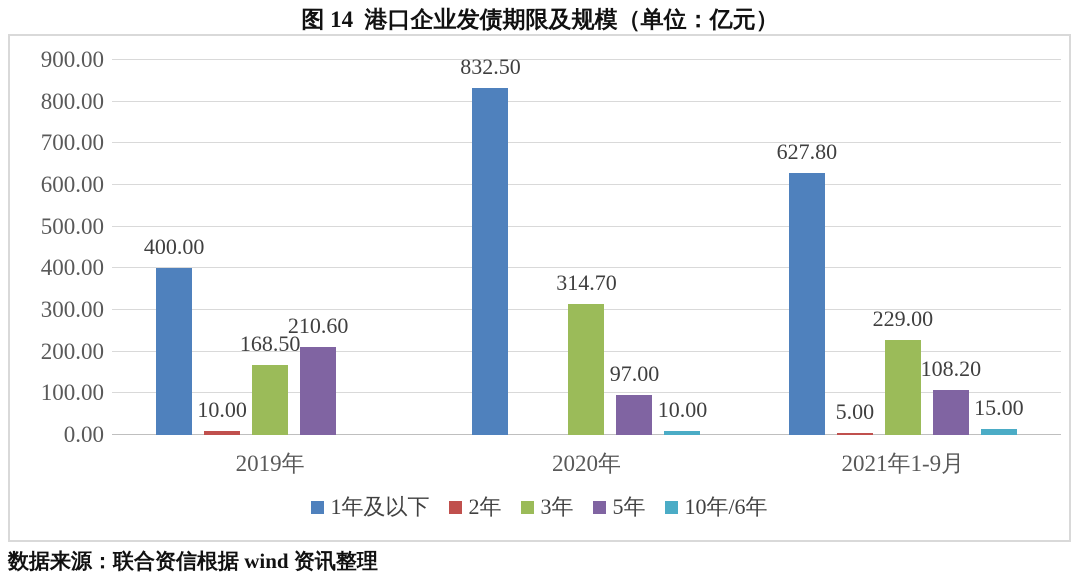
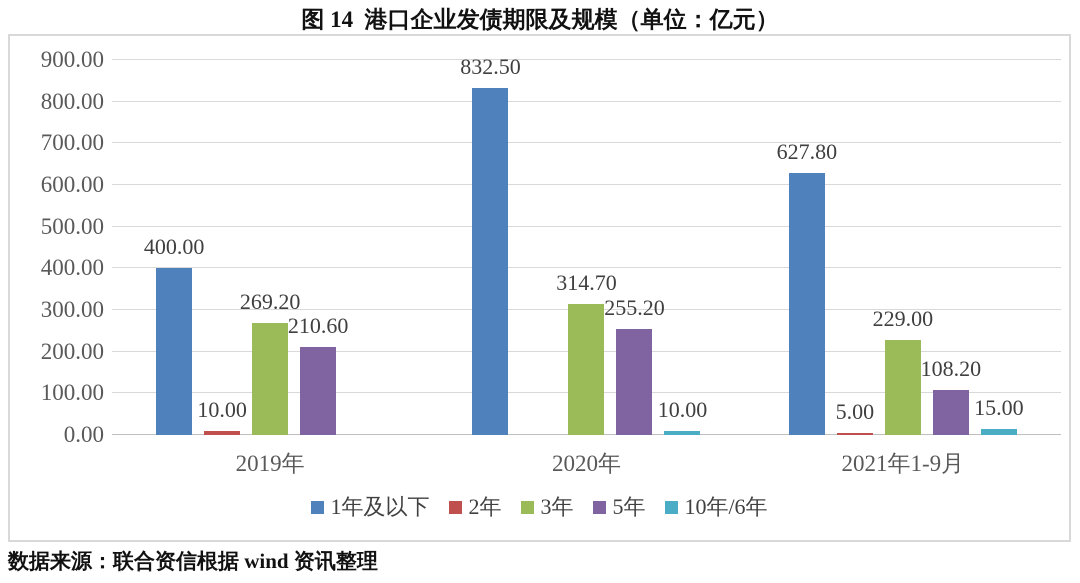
3年/2019年: 168.50 -> 269.20
5年/2020年: 97.00 -> 255.20
